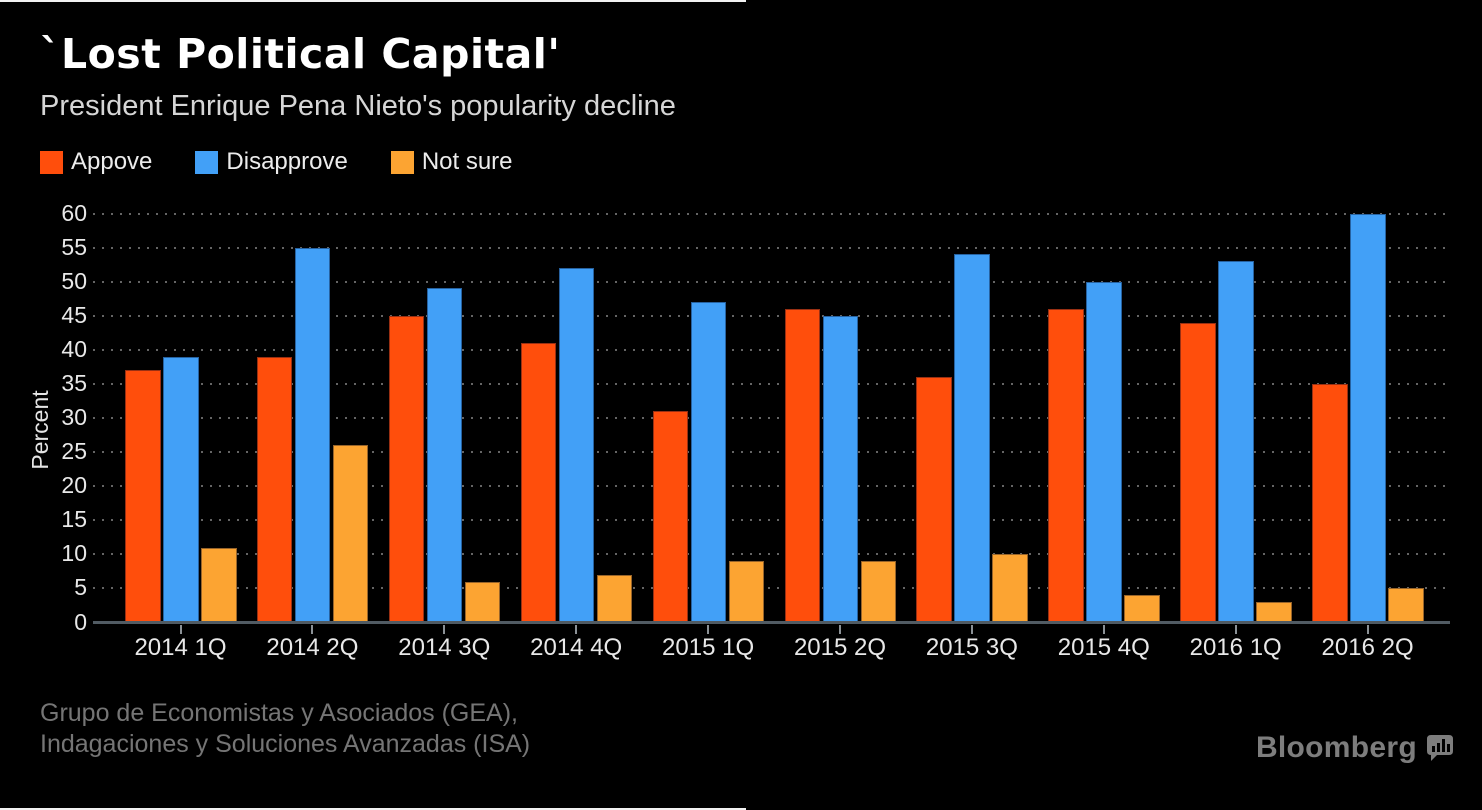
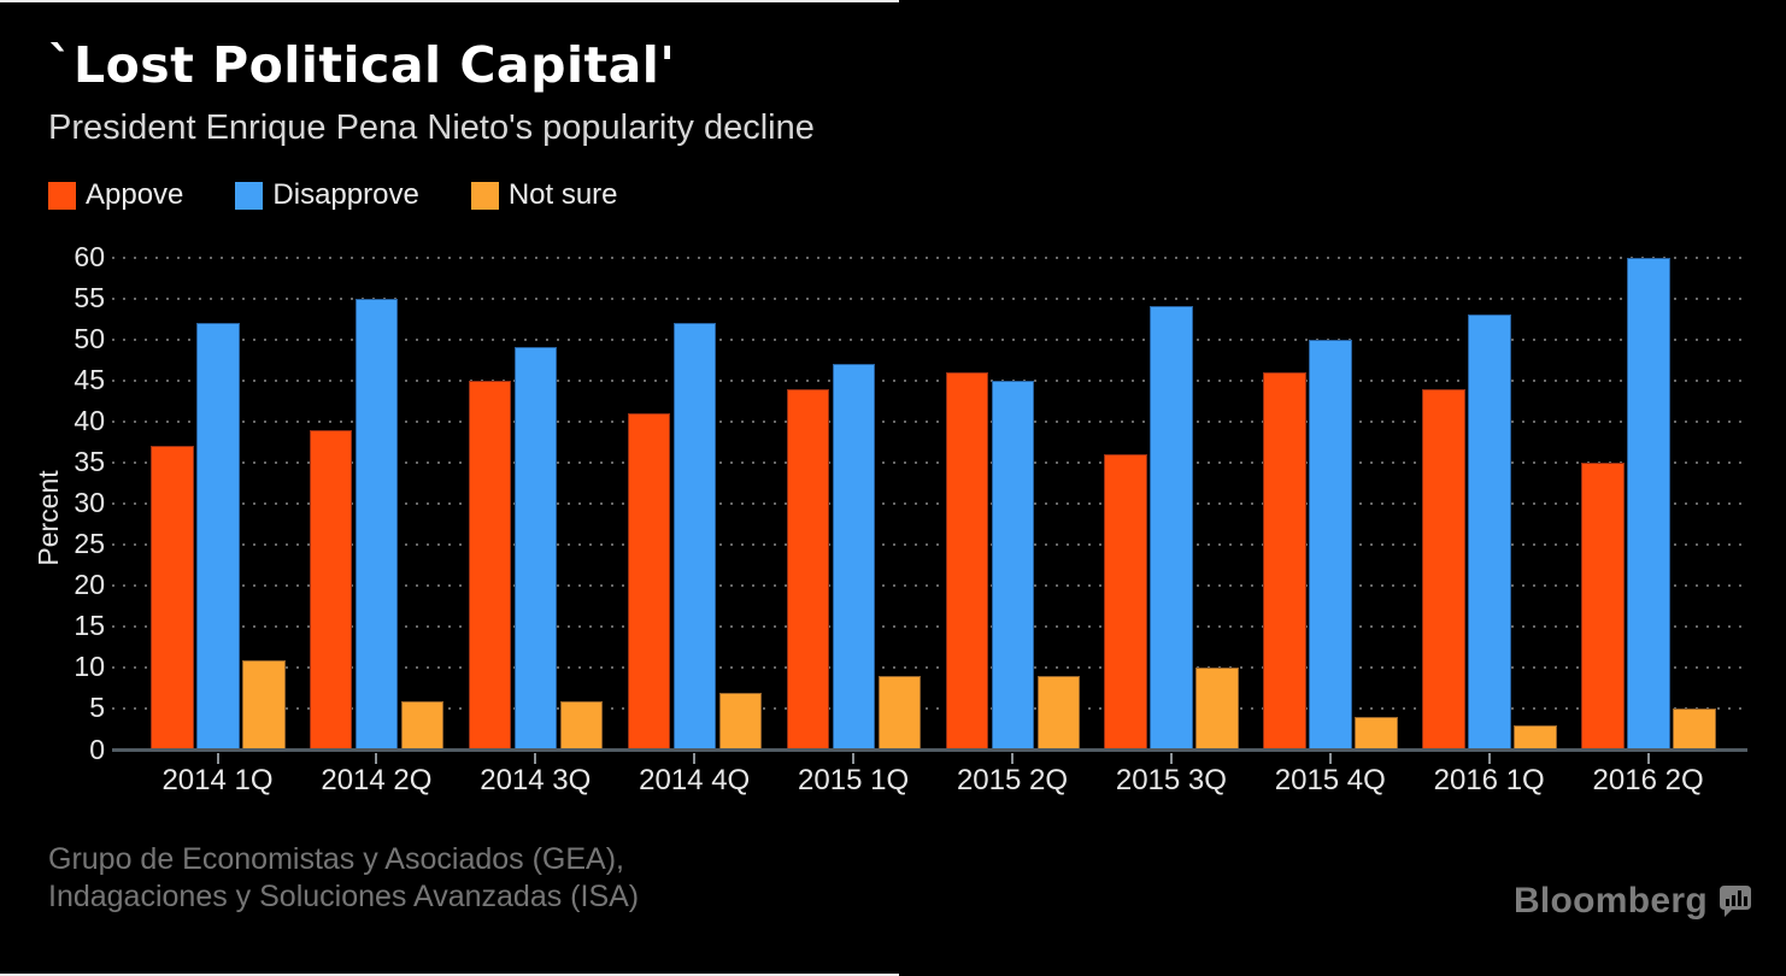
Disapprove/2014 1Q: 39 -> 52
Not sure/2014 2Q: 26 -> 6
Appove/2015 1Q: 31 -> 44
